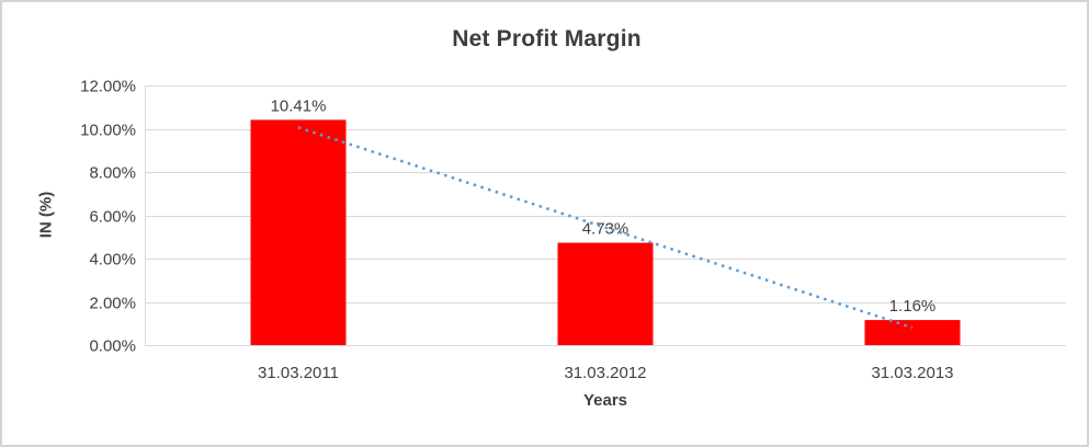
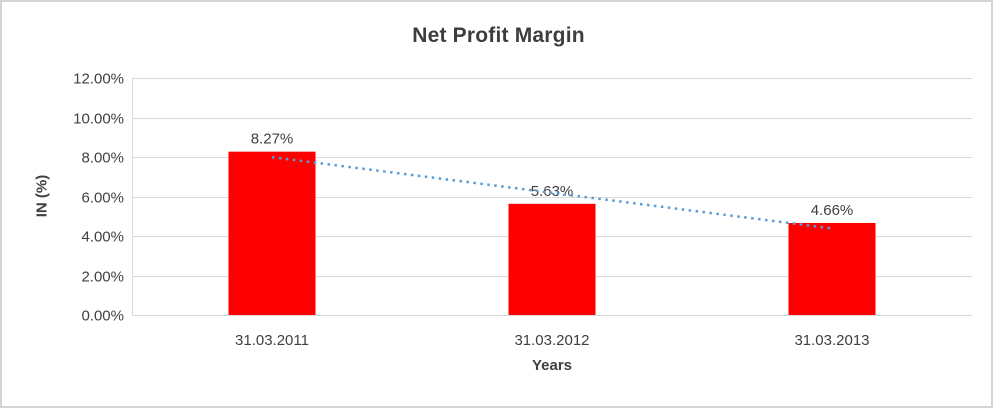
31.03.2011: 10.41% -> 8.27%
31.03.2012: 4.73% -> 5.63%
31.03.2013: 1.16% -> 4.66%
